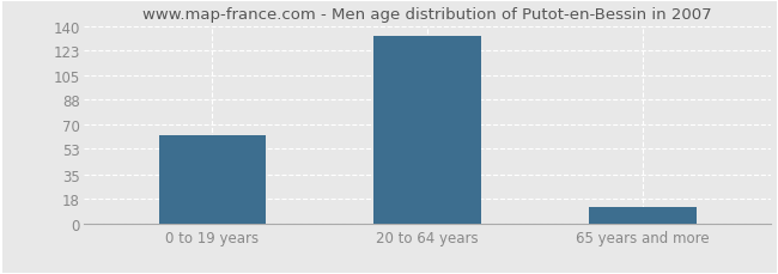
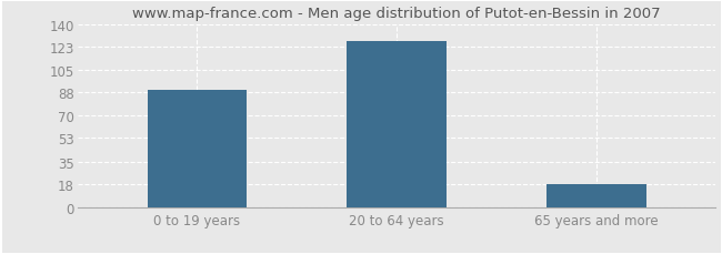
0 to 19 years: 63 -> 90
20 to 64 years: 133 -> 127
65 years and more: 12 -> 18
